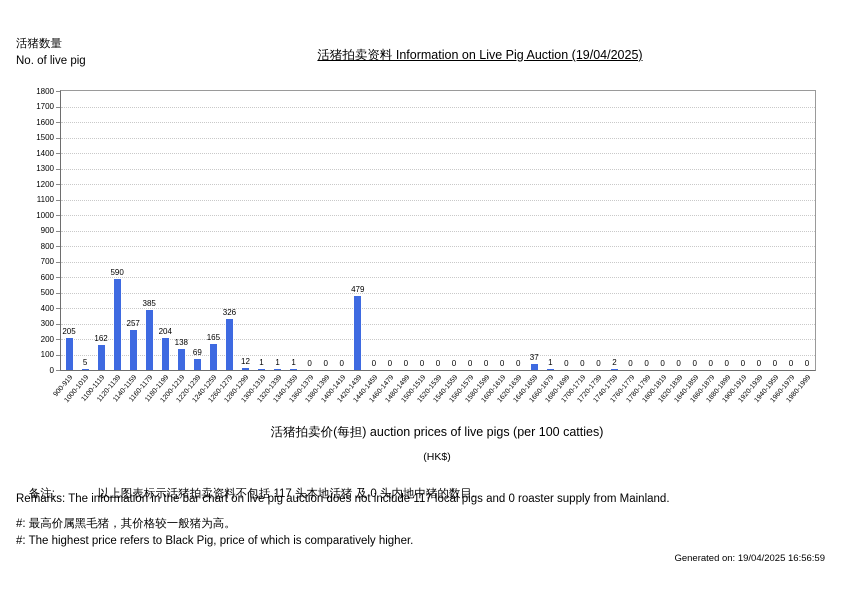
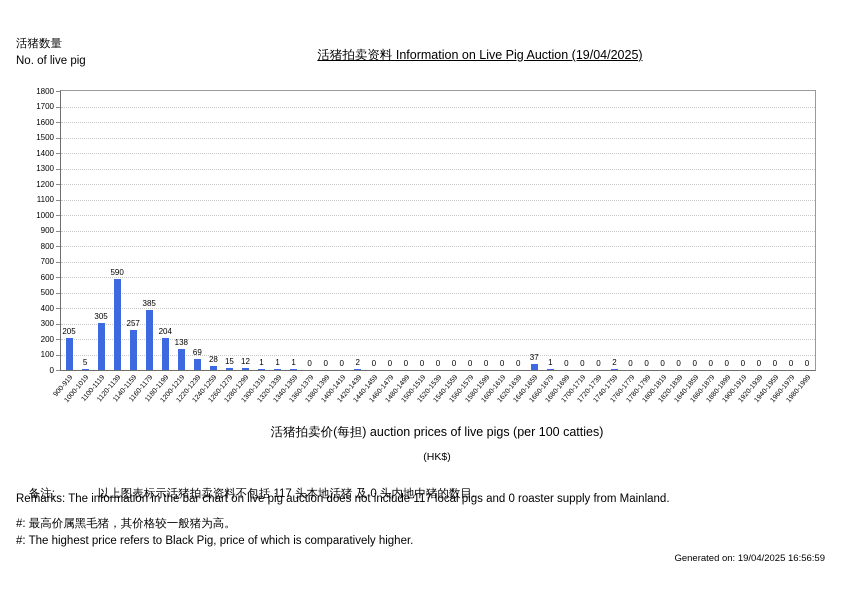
1100-1119: 162 -> 305
1240-1259: 165 -> 28
1260-1279: 326 -> 15
1420-1439: 479 -> 2
